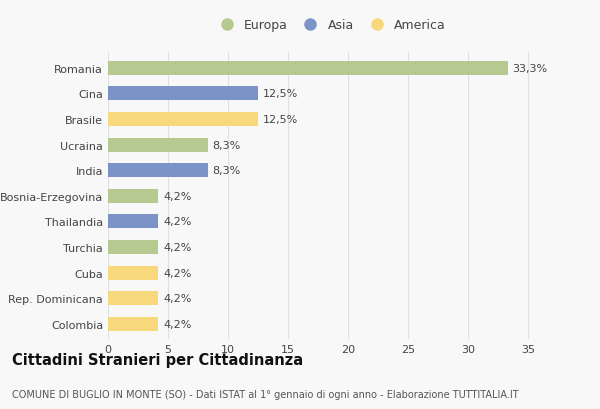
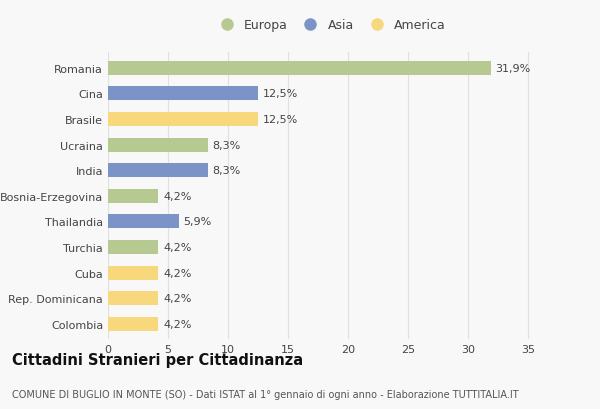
Romania: 33,3% -> 31,9%
Thailandia: 4,2% -> 5,9%
